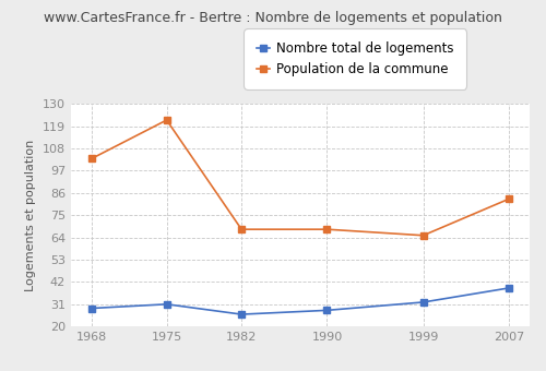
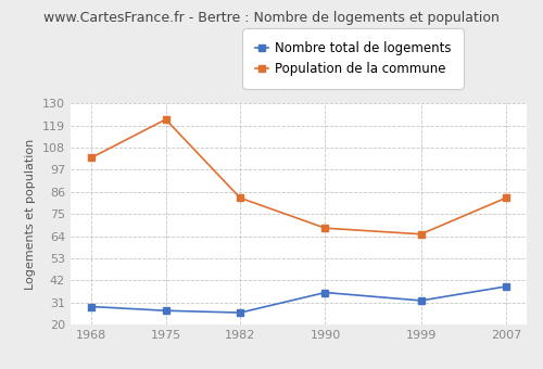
Nombre total de logements/1975: 31 -> 27
Population de la commune/1982: 68 -> 83
Nombre total de logements/1990: 28 -> 36
